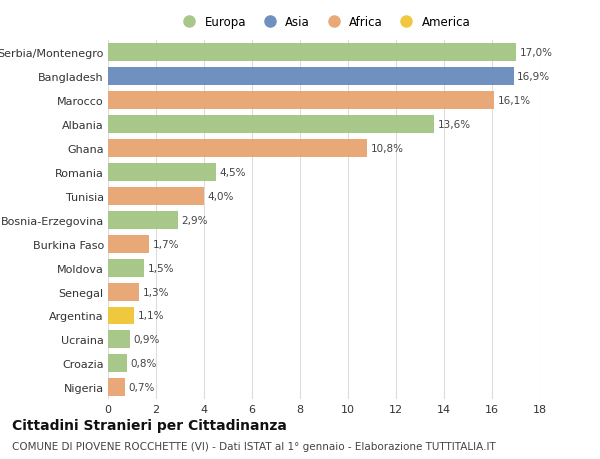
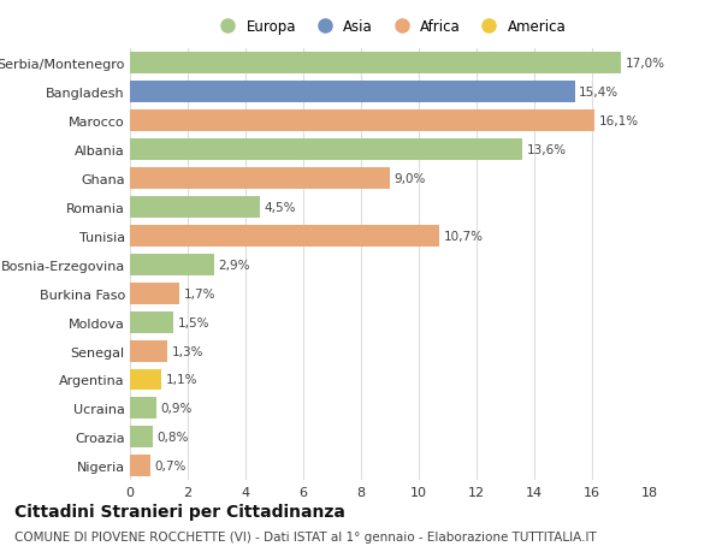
Bangladesh: 16,9% -> 15,4%
Ghana: 10,8% -> 9,0%
Tunisia: 4,0% -> 10,7%
